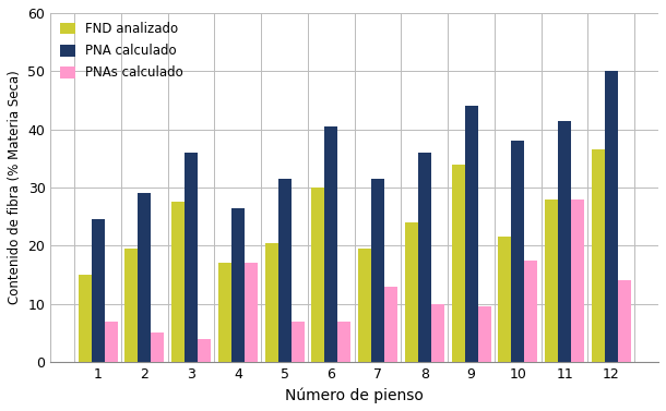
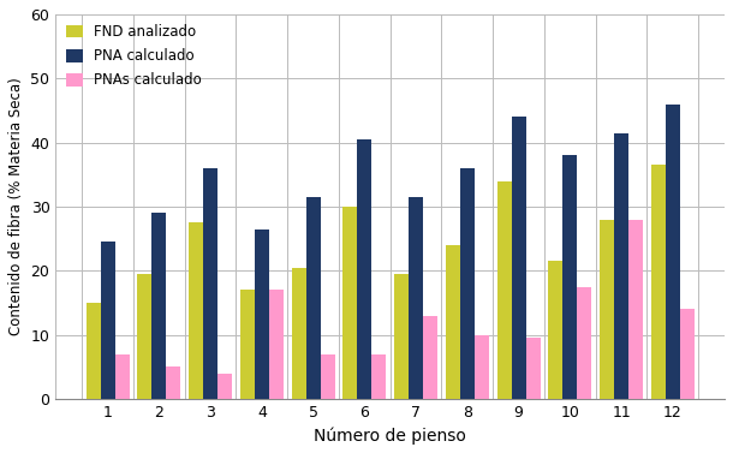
PNA calculado/12: 50.0 -> 46.0
